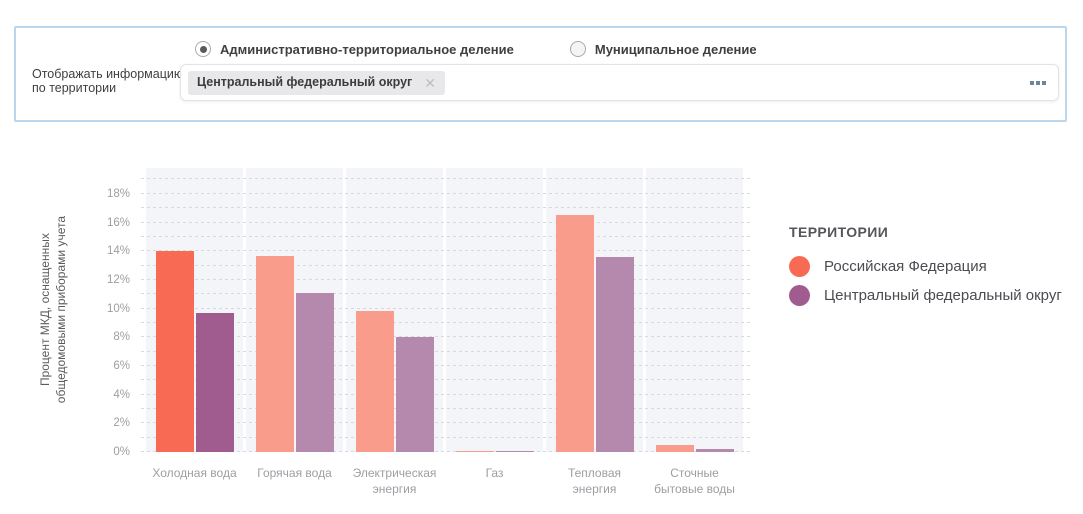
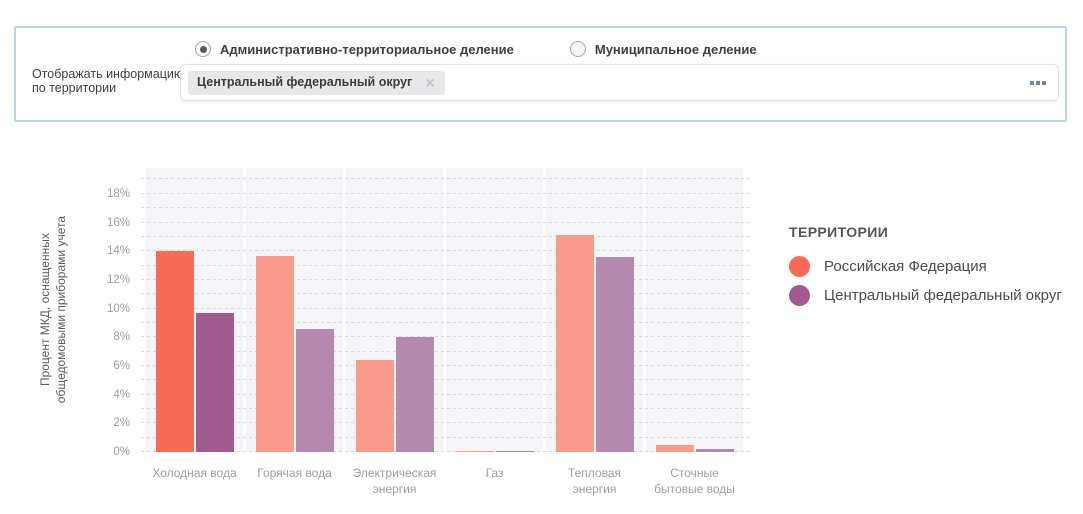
Центральный федеральный округ/Горячая вода: 11.1% -> 8.6%
Российская Федерация/Электрическая энергия: 9.8% -> 6.4%
Российская Федерация/Тепловая энергия: 16.5% -> 15.1%
